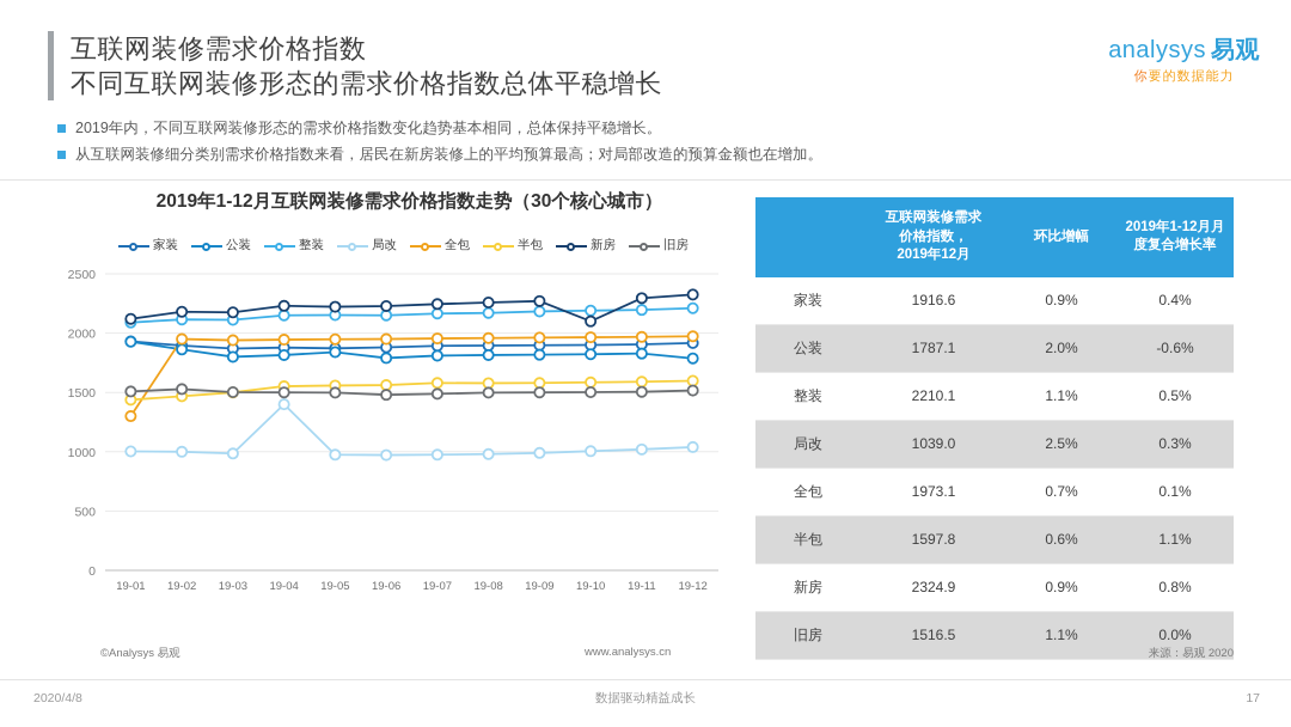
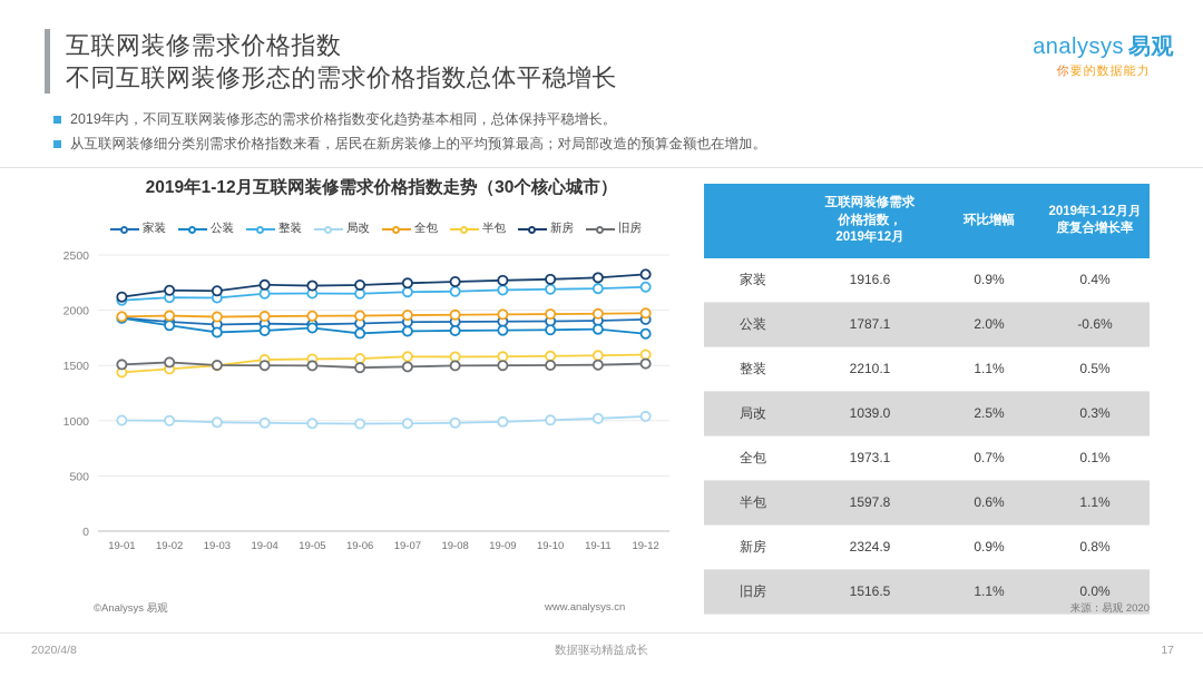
全包/19-01: 1300 -> 1900
局改/19-04: 1400 -> 1000
新房/19-10: 2100 -> 2300
